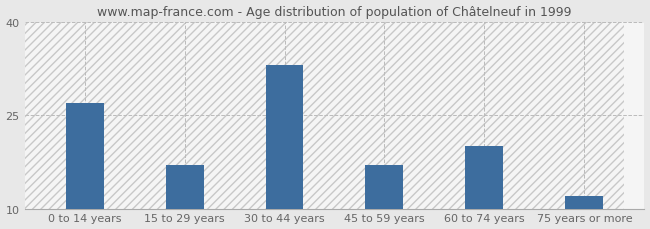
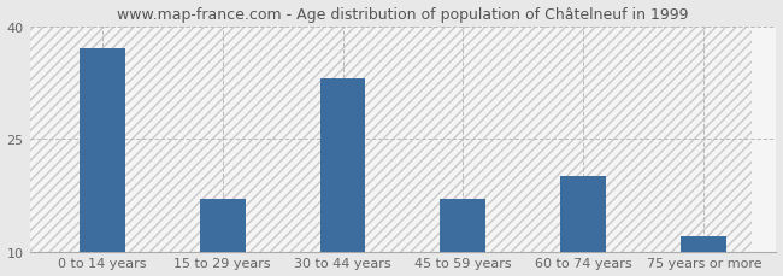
0 to 14 years: 27 -> 37
